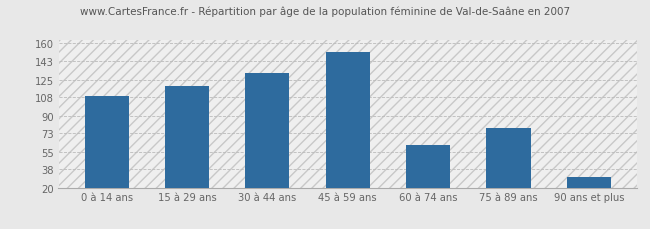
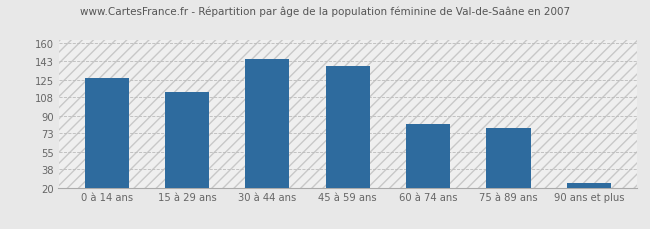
0 à 14 ans: 109 -> 126
15 à 29 ans: 119 -> 113
30 à 44 ans: 131 -> 145
45 à 59 ans: 152 -> 138
60 à 74 ans: 61 -> 82
90 ans et plus: 30 -> 24
